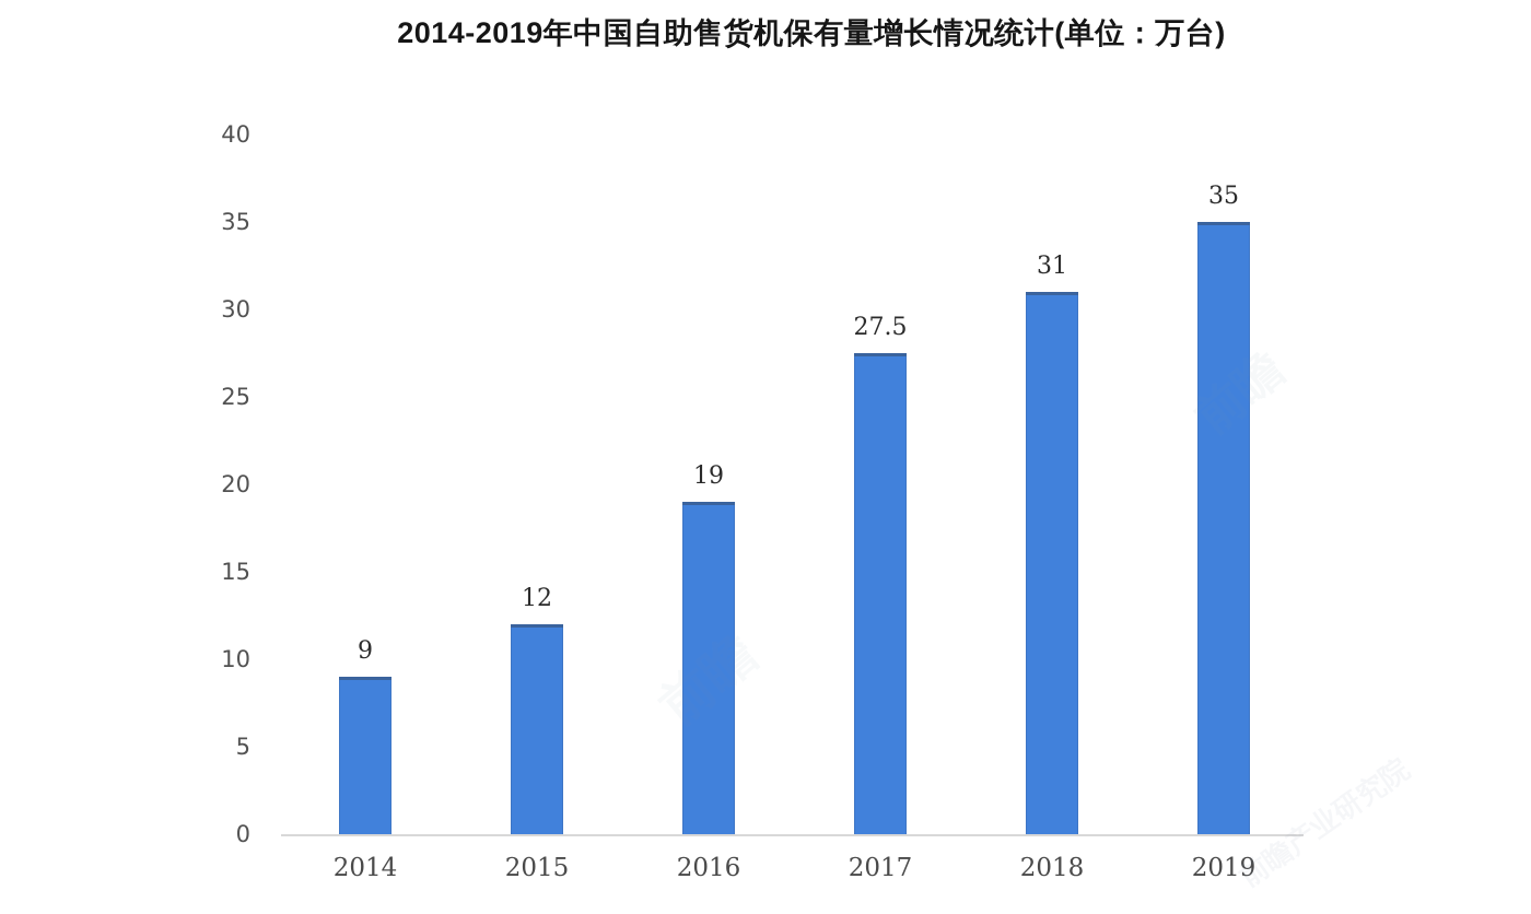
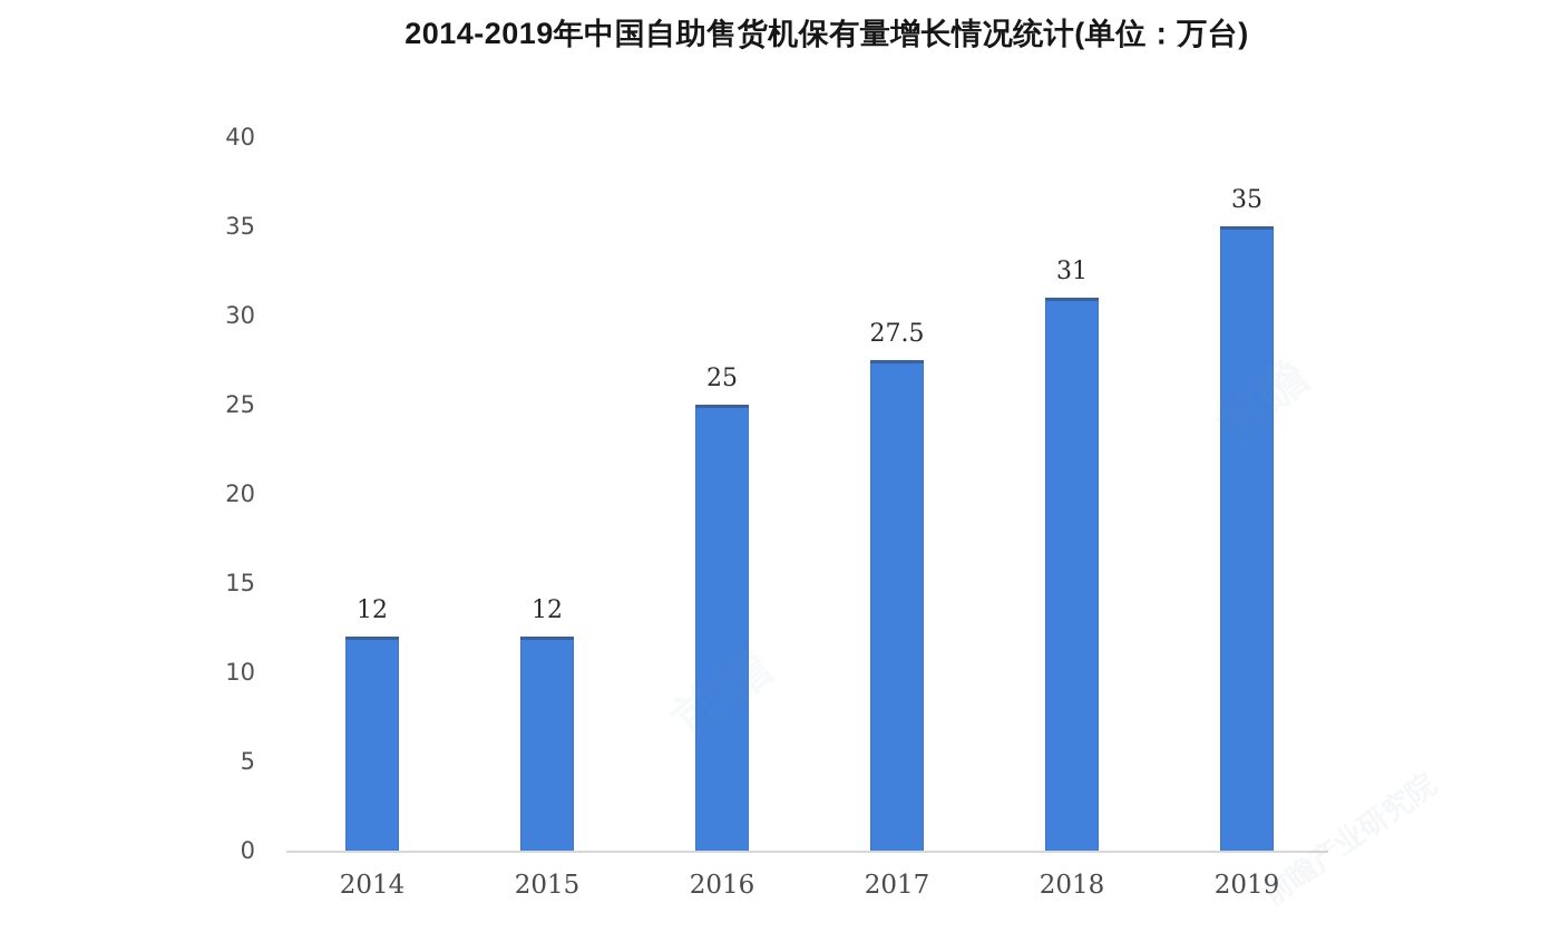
2014: 9 -> 12
2016: 19 -> 25
